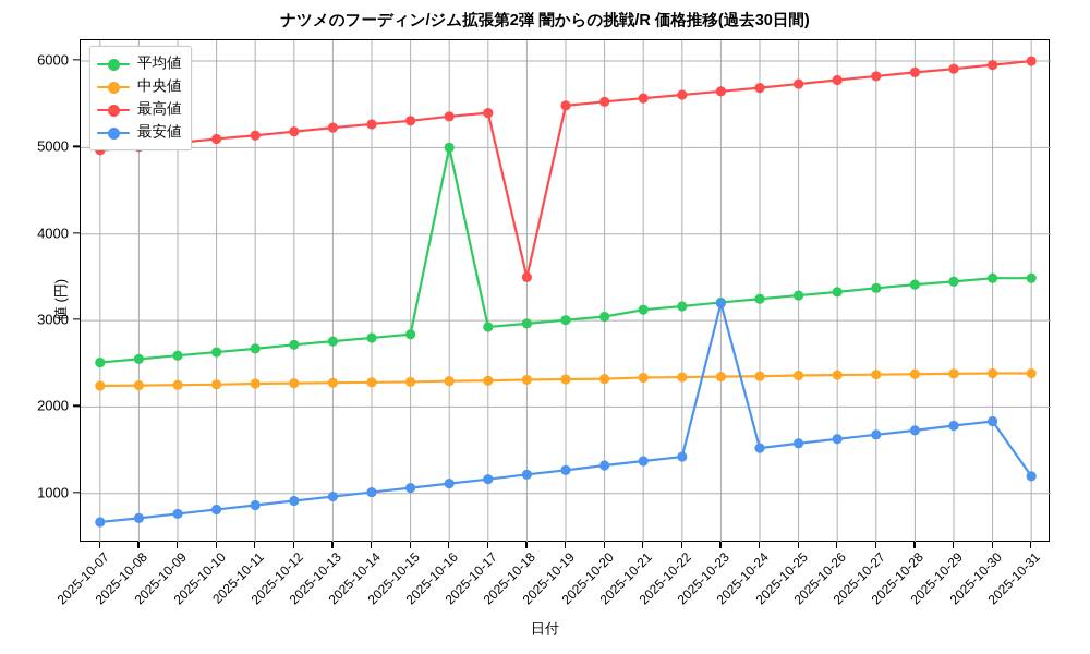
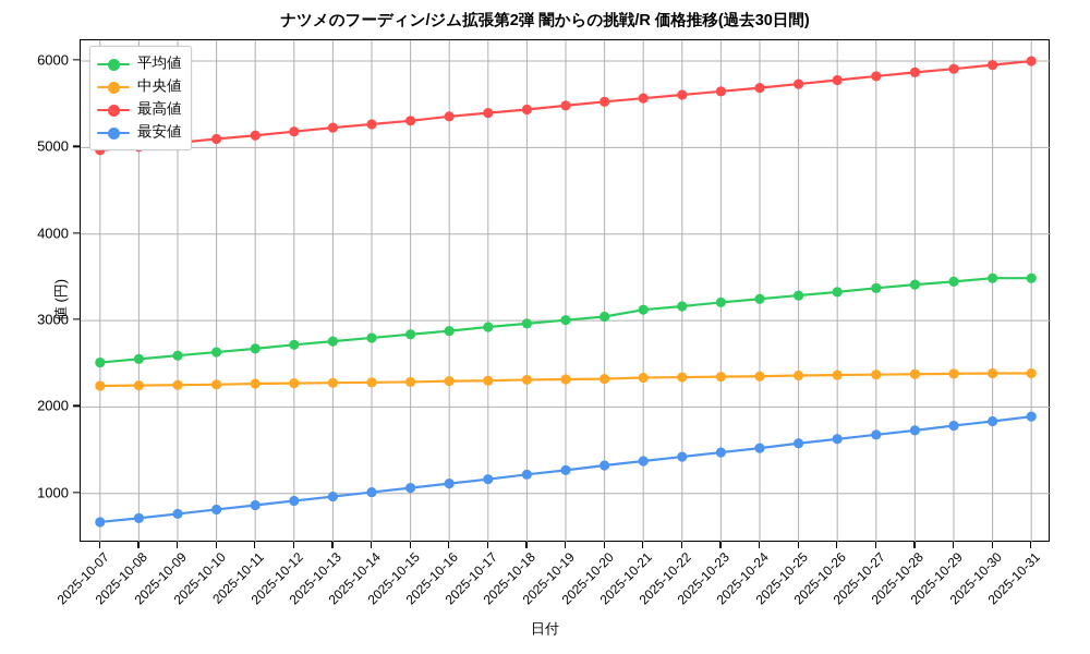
平均値/2025-10-16: 5000 -> 2900
最高値/2025-10-18: 3500 -> 5400
最安値/2025-10-23: 3200 -> 1500
最安値/2025-10-31: 1200 -> 1900
